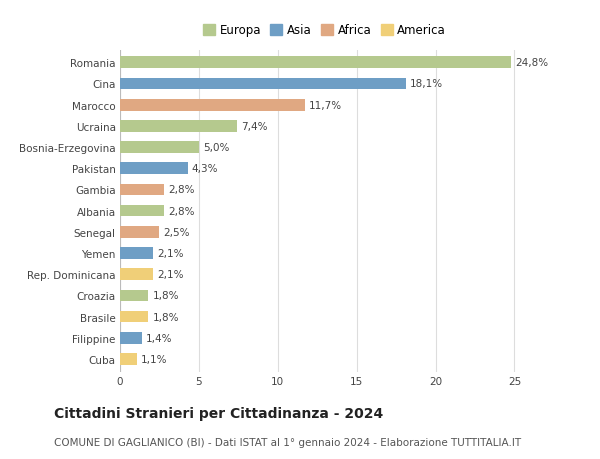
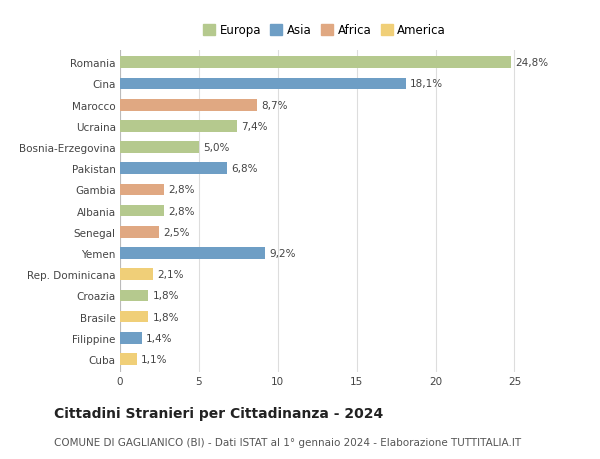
Marocco: 11,7% -> 8,7%
Pakistan: 4,3% -> 6,8%
Yemen: 2,1% -> 9,2%
